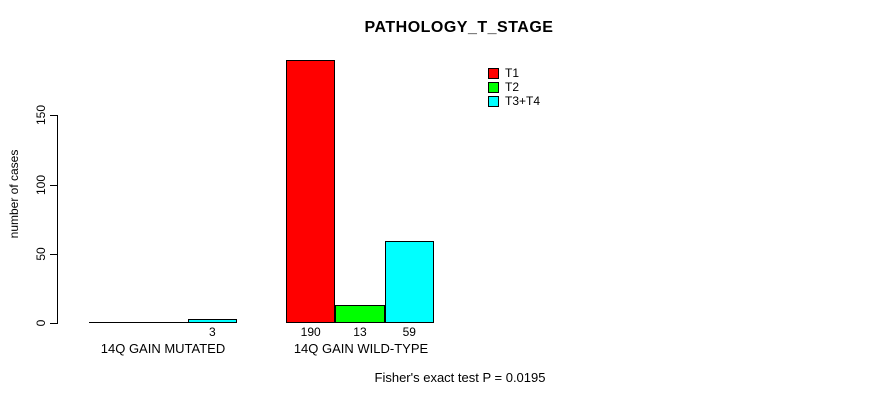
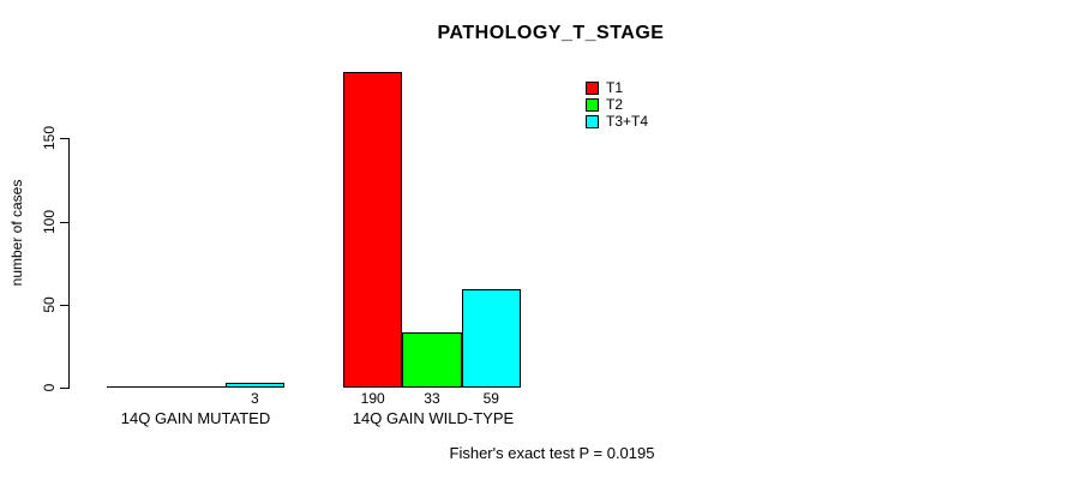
T2/14Q GAIN WILD-TYPE: 13 -> 33
